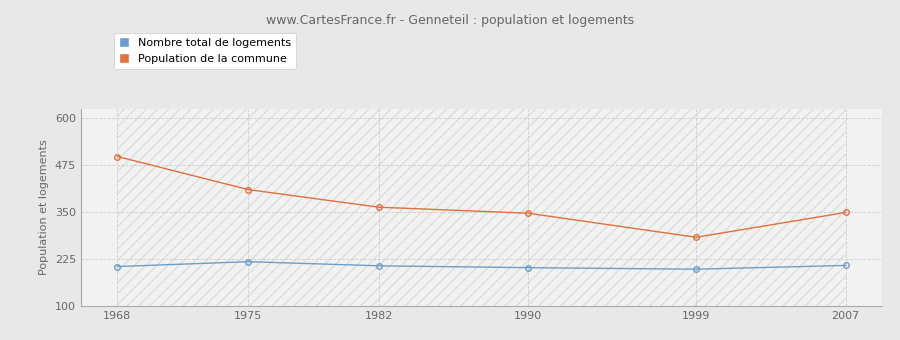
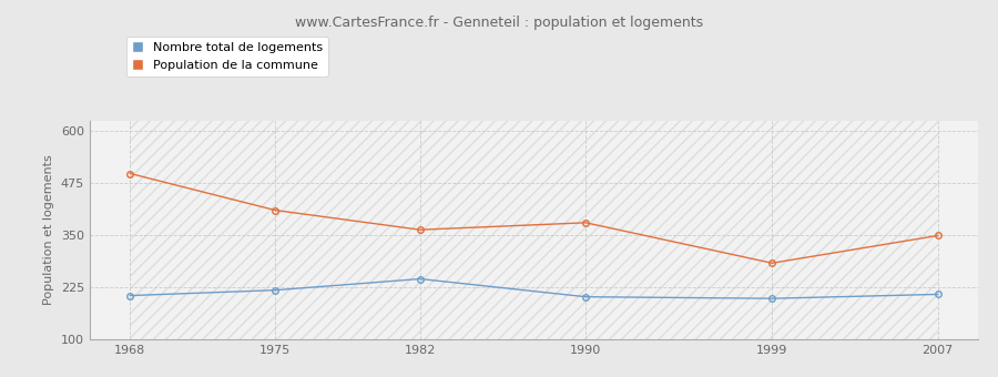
Nombre total de logements/1982: 207 -> 245
Population de la commune/1990: 347 -> 380
